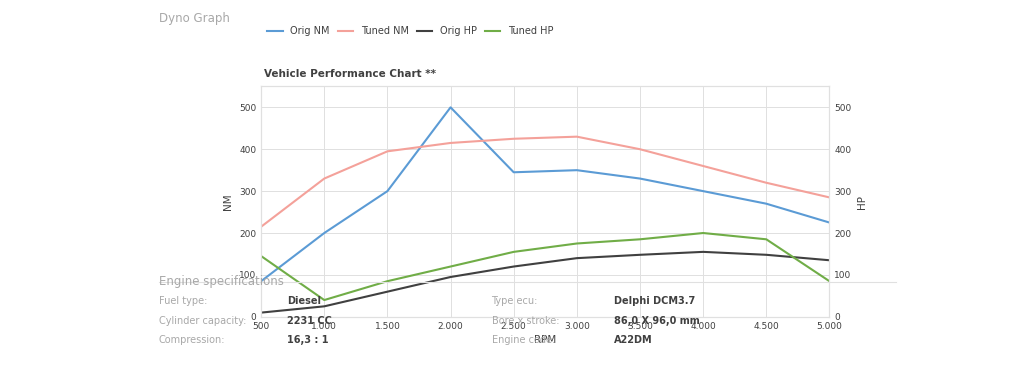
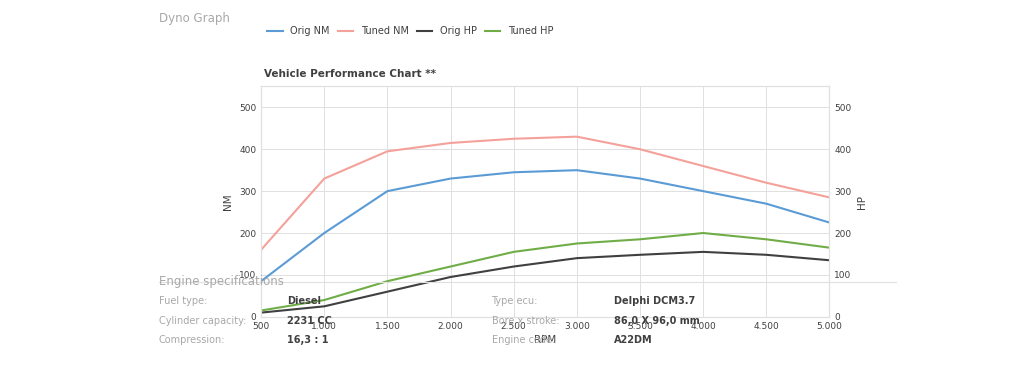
Tuned NM/500: 215 -> 160
Tuned HP/500: 145 -> 15
Orig NM/2.000: 500 -> 330
Tuned HP/5.000: 85 -> 165
